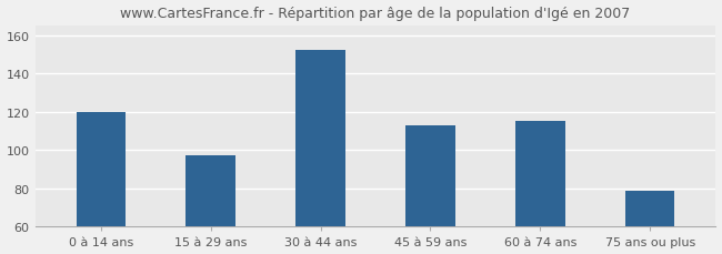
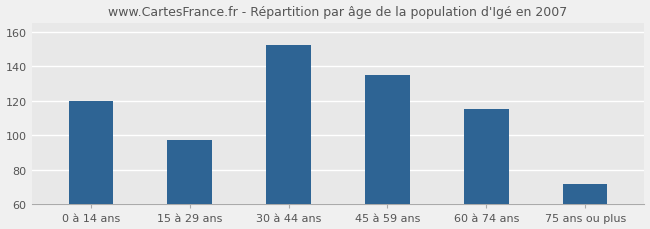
45 à 59 ans: 113 -> 135
75 ans ou plus: 79 -> 72
